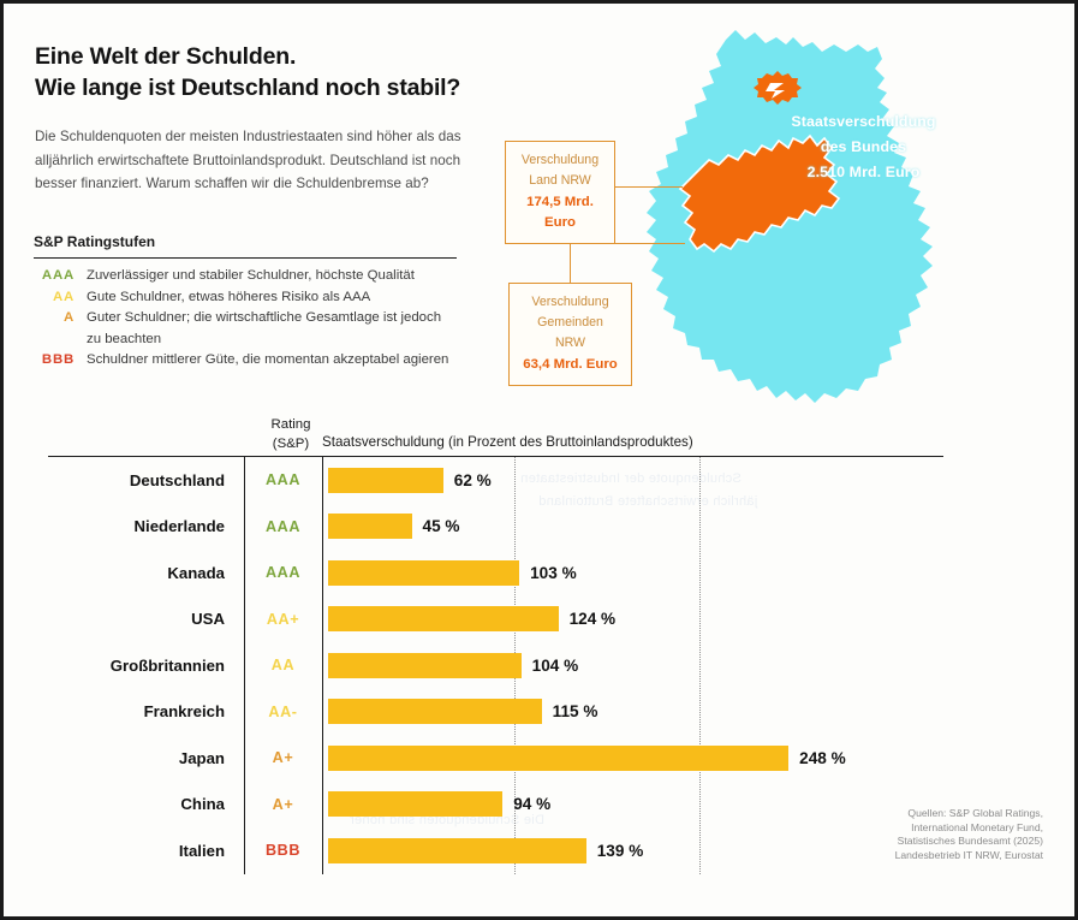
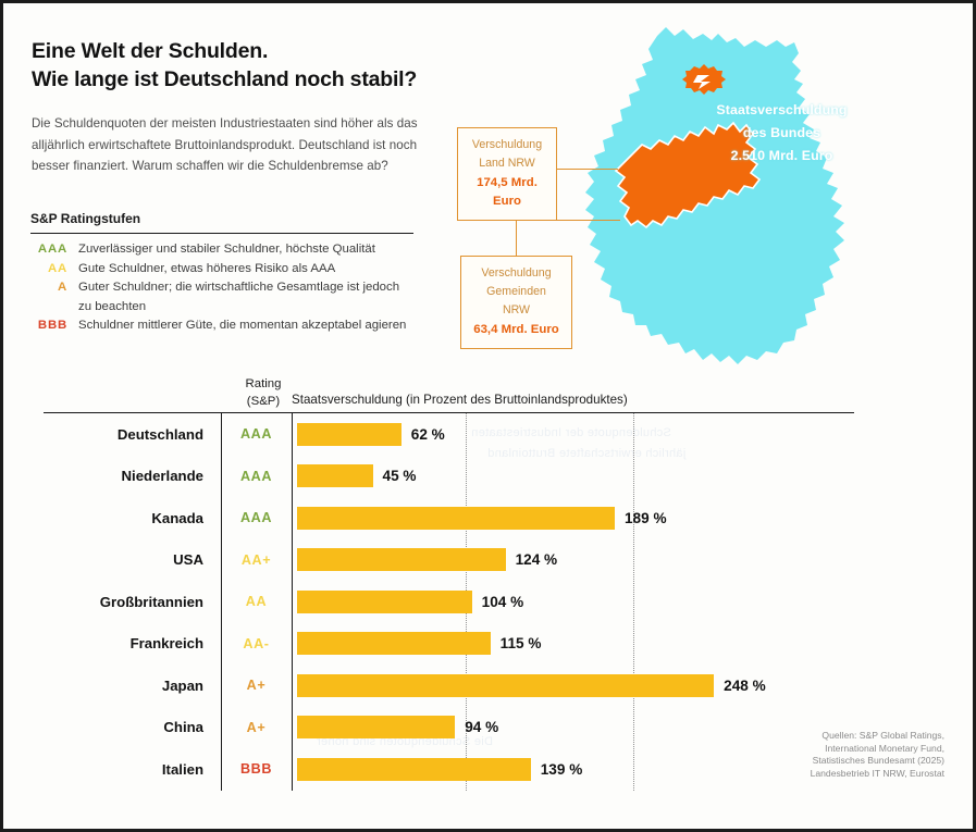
Kanada: 103 -> 189
